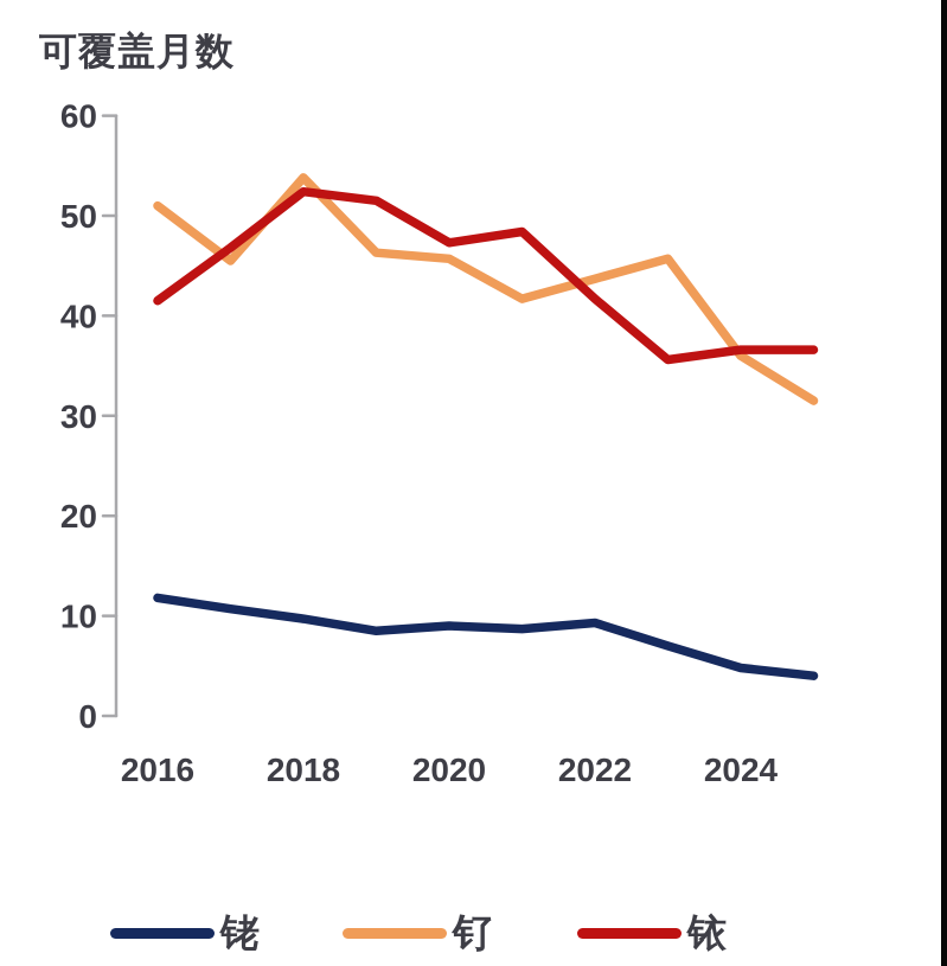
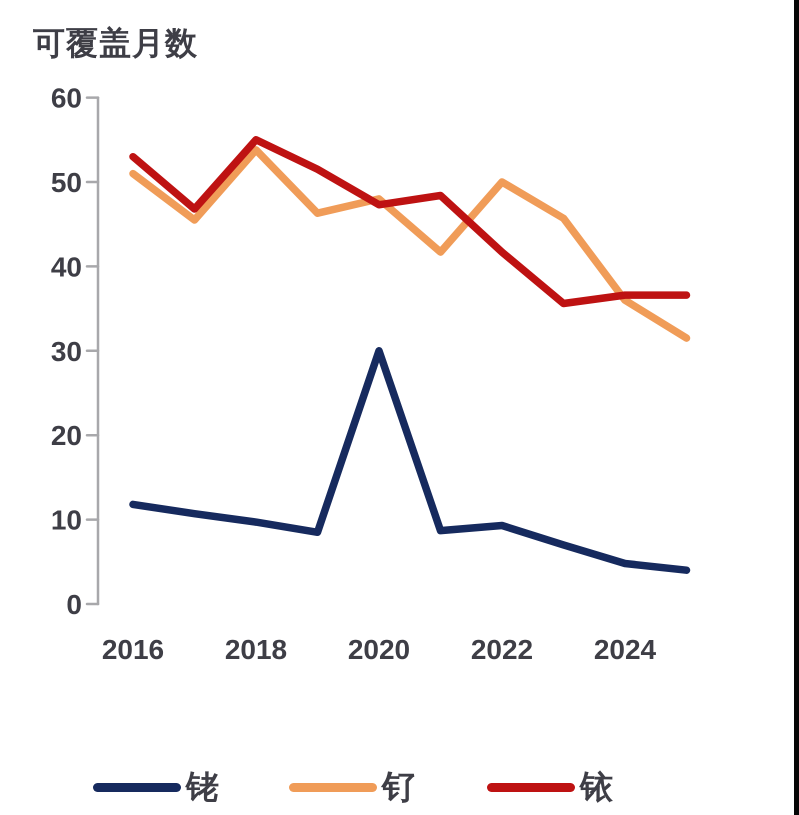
铱/2016: 42 -> 53
铱/2018: 52 -> 55
铑/2020: 9 -> 30
钌/2020: 46 -> 48
钌/2022: 44 -> 50
